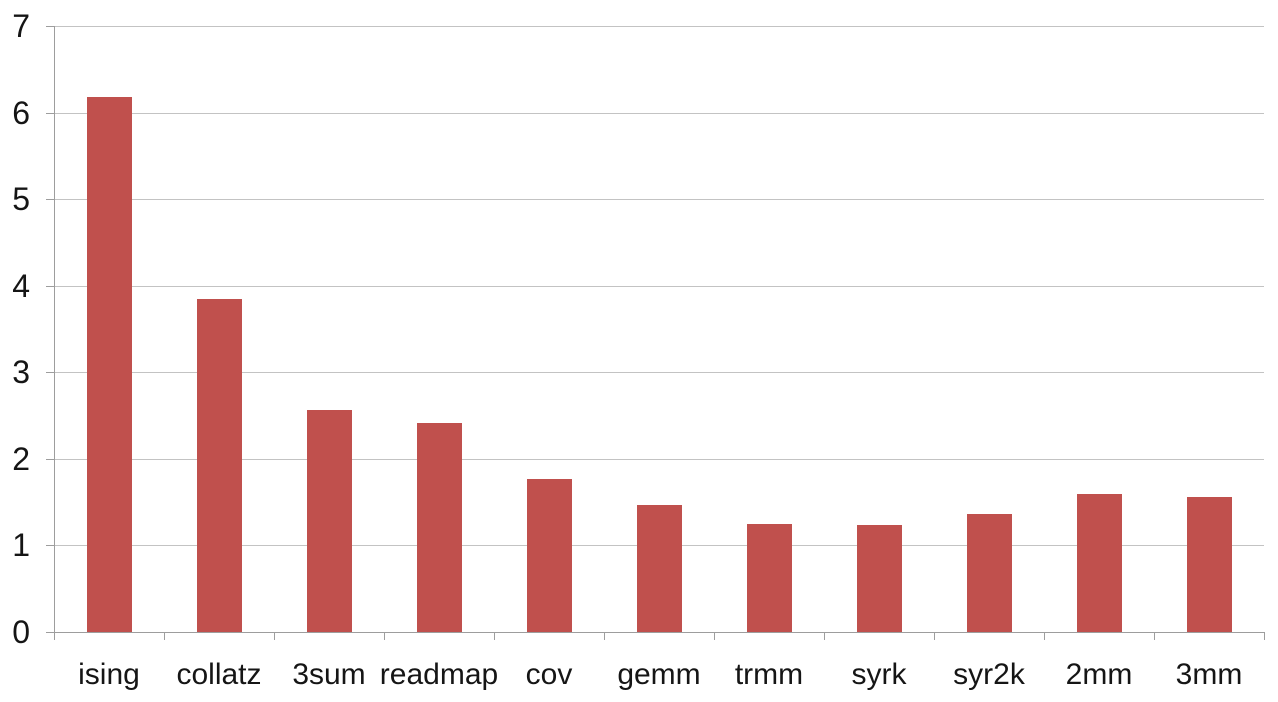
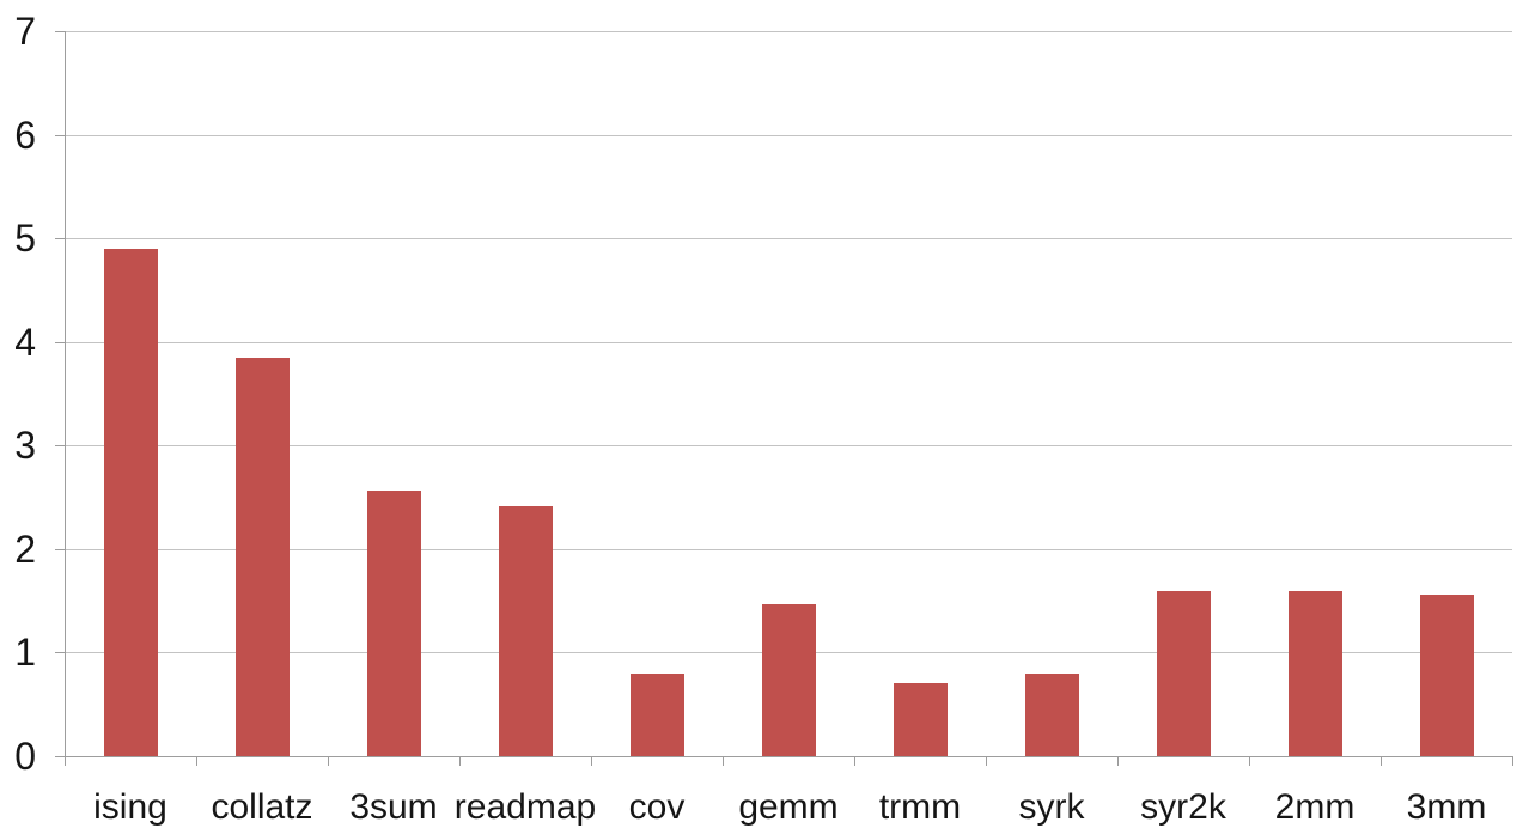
ising: 6.2 -> 4.9
cov: 1.8 -> 0.8
trmm: 1.2 -> 0.7
syrk: 1.2 -> 0.8
syr2k: 1.4 -> 1.6
